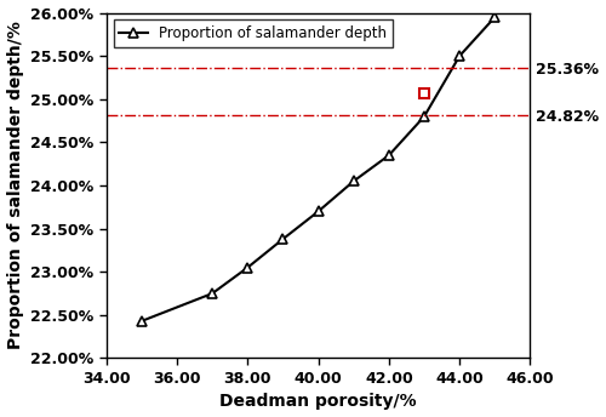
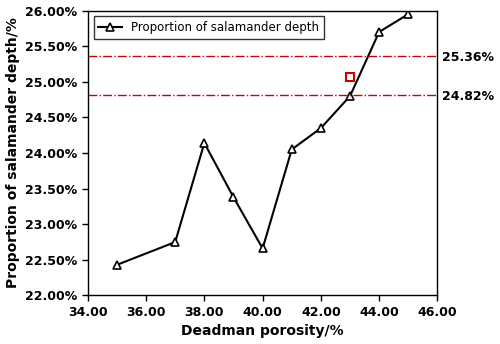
38.00: 23.05% -> 24.14%
40.00: 23.70% -> 22.66%
44.00: 25.50% -> 25.70%
